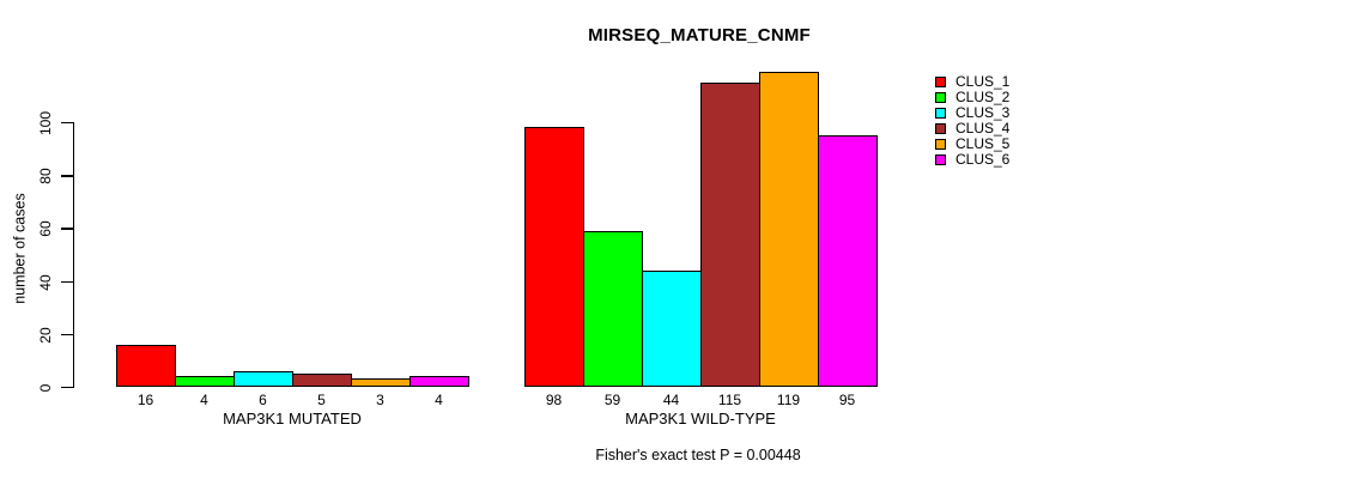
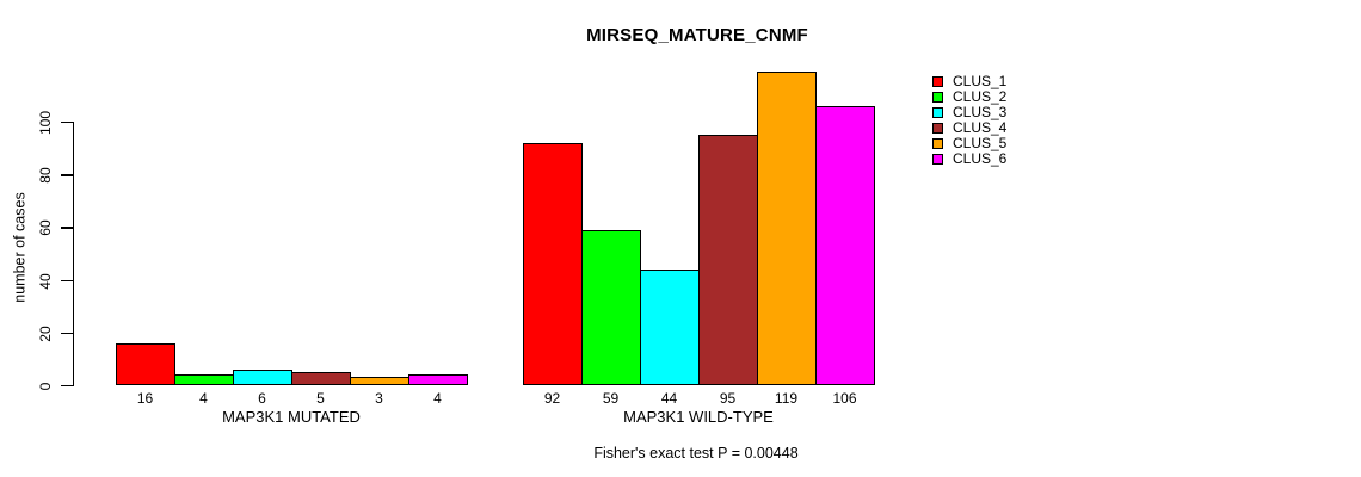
CLUS_1/MAP3K1 WILD-TYPE: 98 -> 92
CLUS_4/MAP3K1 WILD-TYPE: 115 -> 95
CLUS_6/MAP3K1 WILD-TYPE: 95 -> 106
